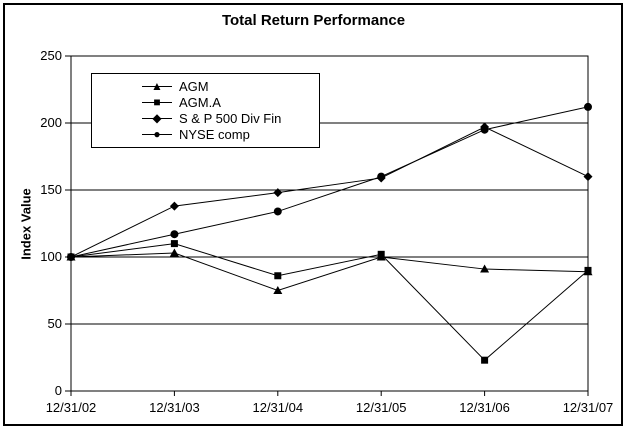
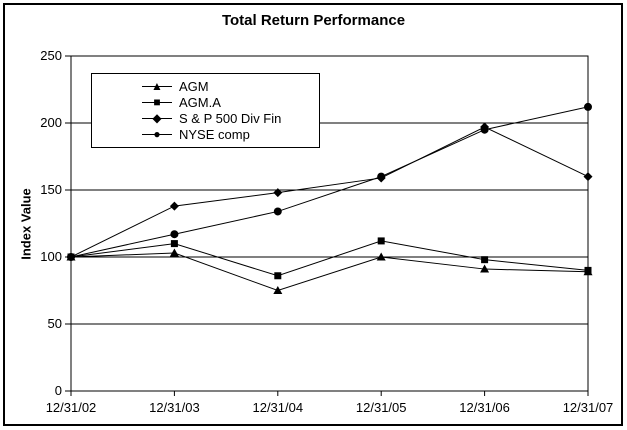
AGM.A/12/31/05: 102 -> 112
AGM.A/12/31/06: 23 -> 98
